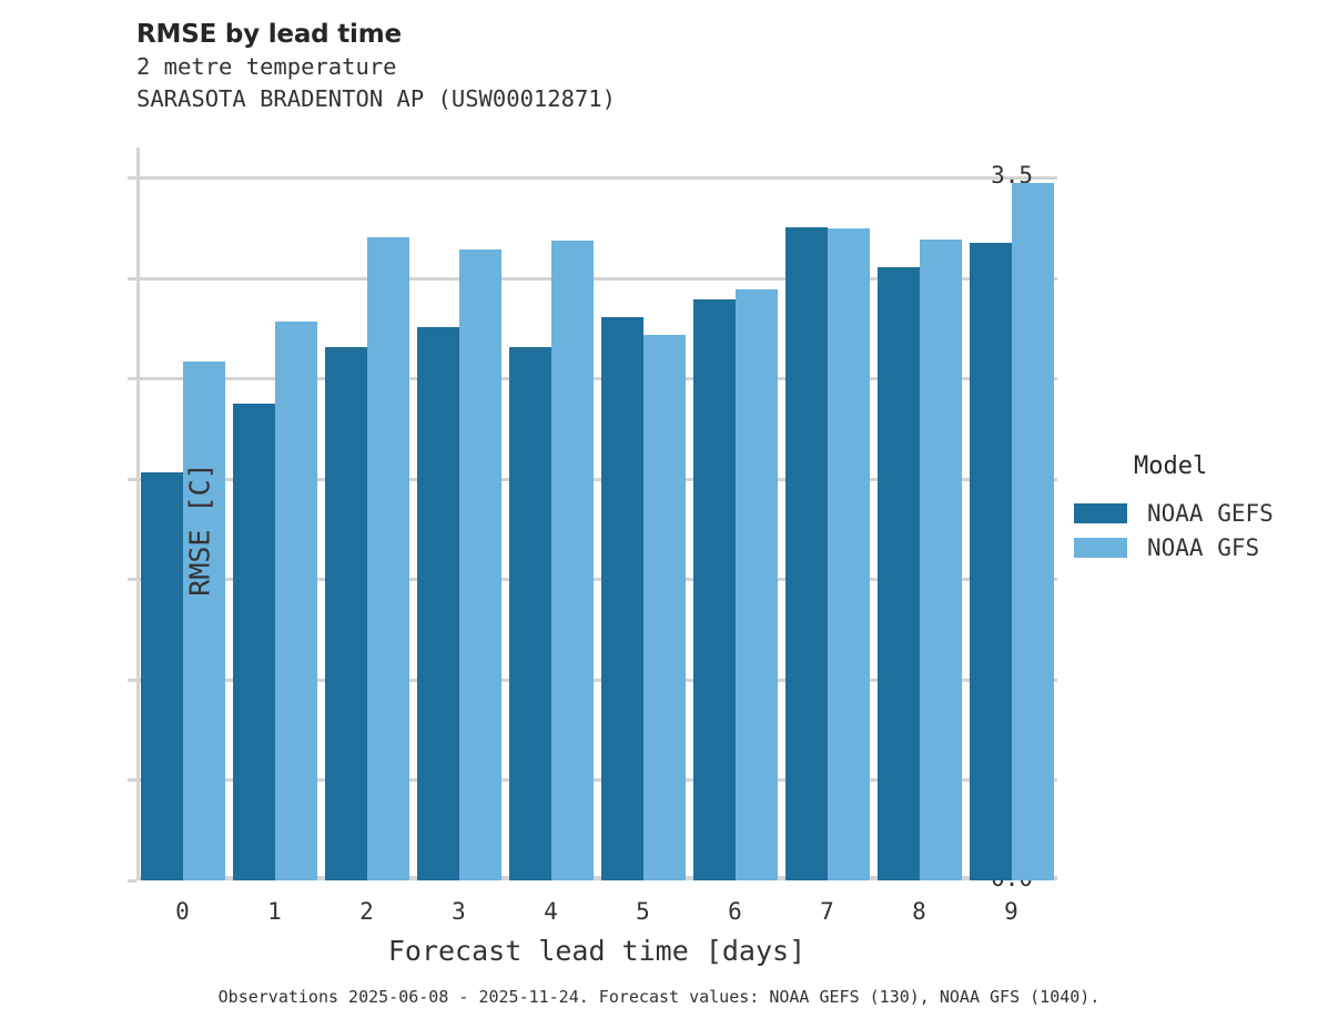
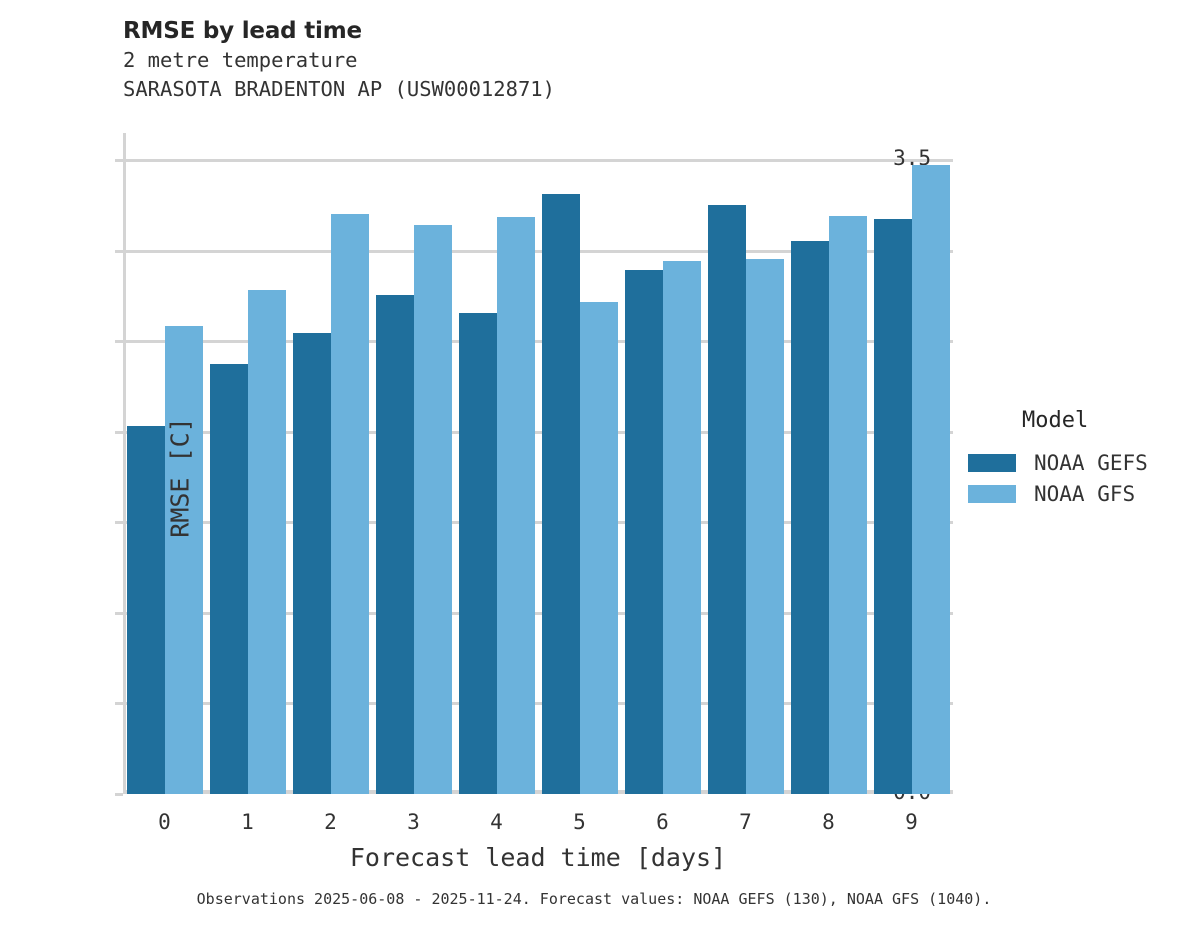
NOAA GEFS/2: 2.66 -> 2.55
NOAA GEFS/5: 2.81 -> 3.32
NOAA GFS/7: 3.25 -> 2.96
